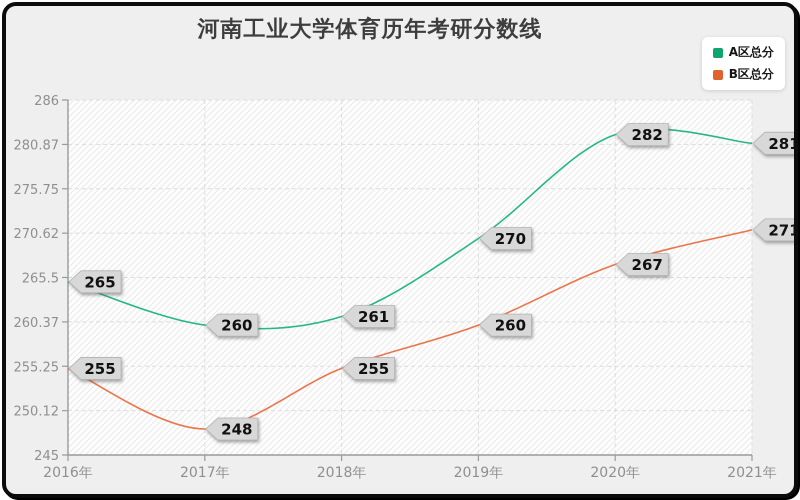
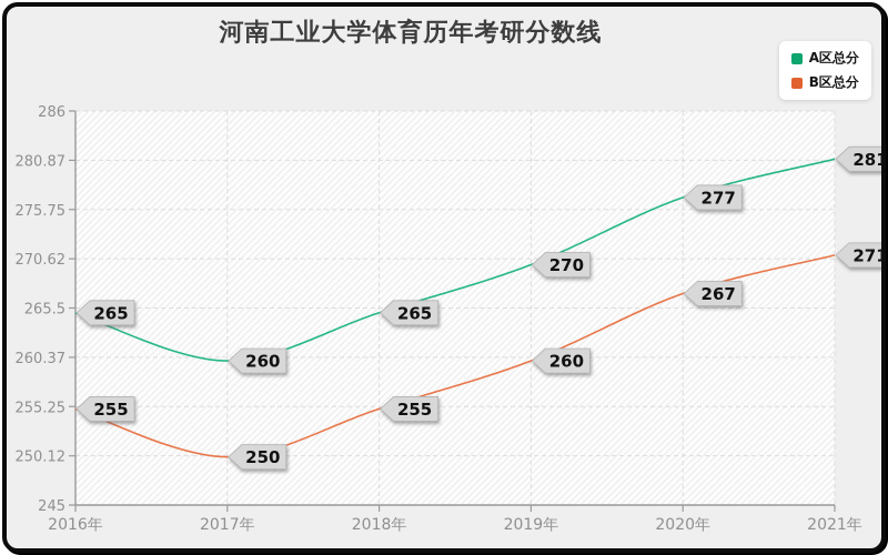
B区总分/2017年: 248 -> 250
A区总分/2018年: 261 -> 265
A区总分/2020年: 282 -> 277
